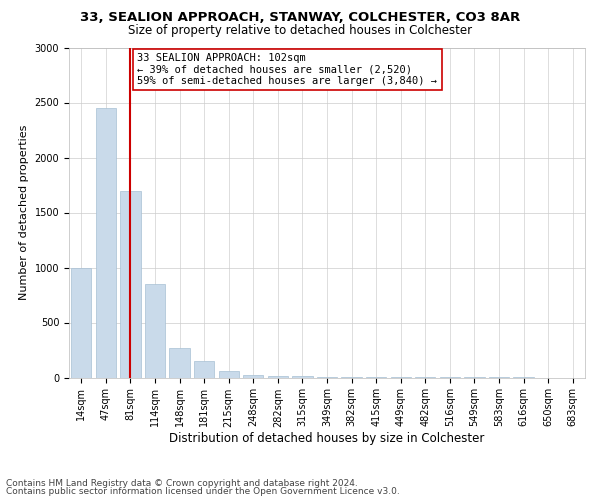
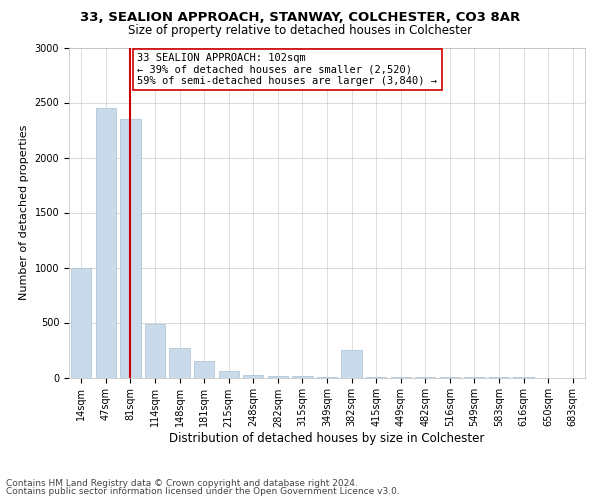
81sqm: 1700 -> 2350
114sqm: 850 -> 490
382sqm: 0 -> 250
